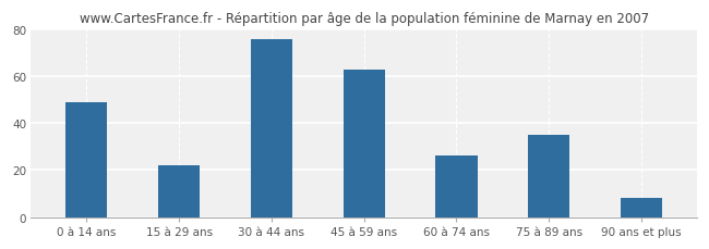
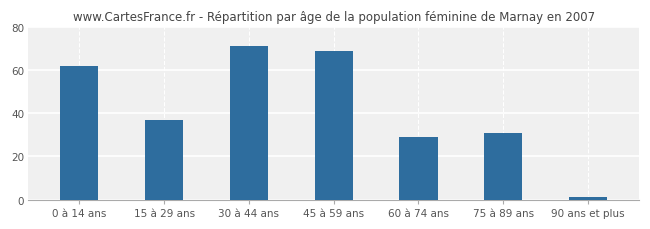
0 à 14 ans: 49 -> 62
15 à 29 ans: 22 -> 37
30 à 44 ans: 76 -> 71
45 à 59 ans: 63 -> 69
60 à 74 ans: 26 -> 29
75 à 89 ans: 35 -> 31
90 ans et plus: 8 -> 1
